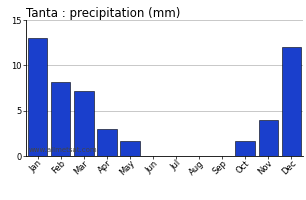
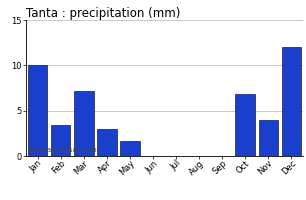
Jan: 13.0 -> 10.0
Feb: 8.2 -> 3.4
Oct: 1.7 -> 6.8
